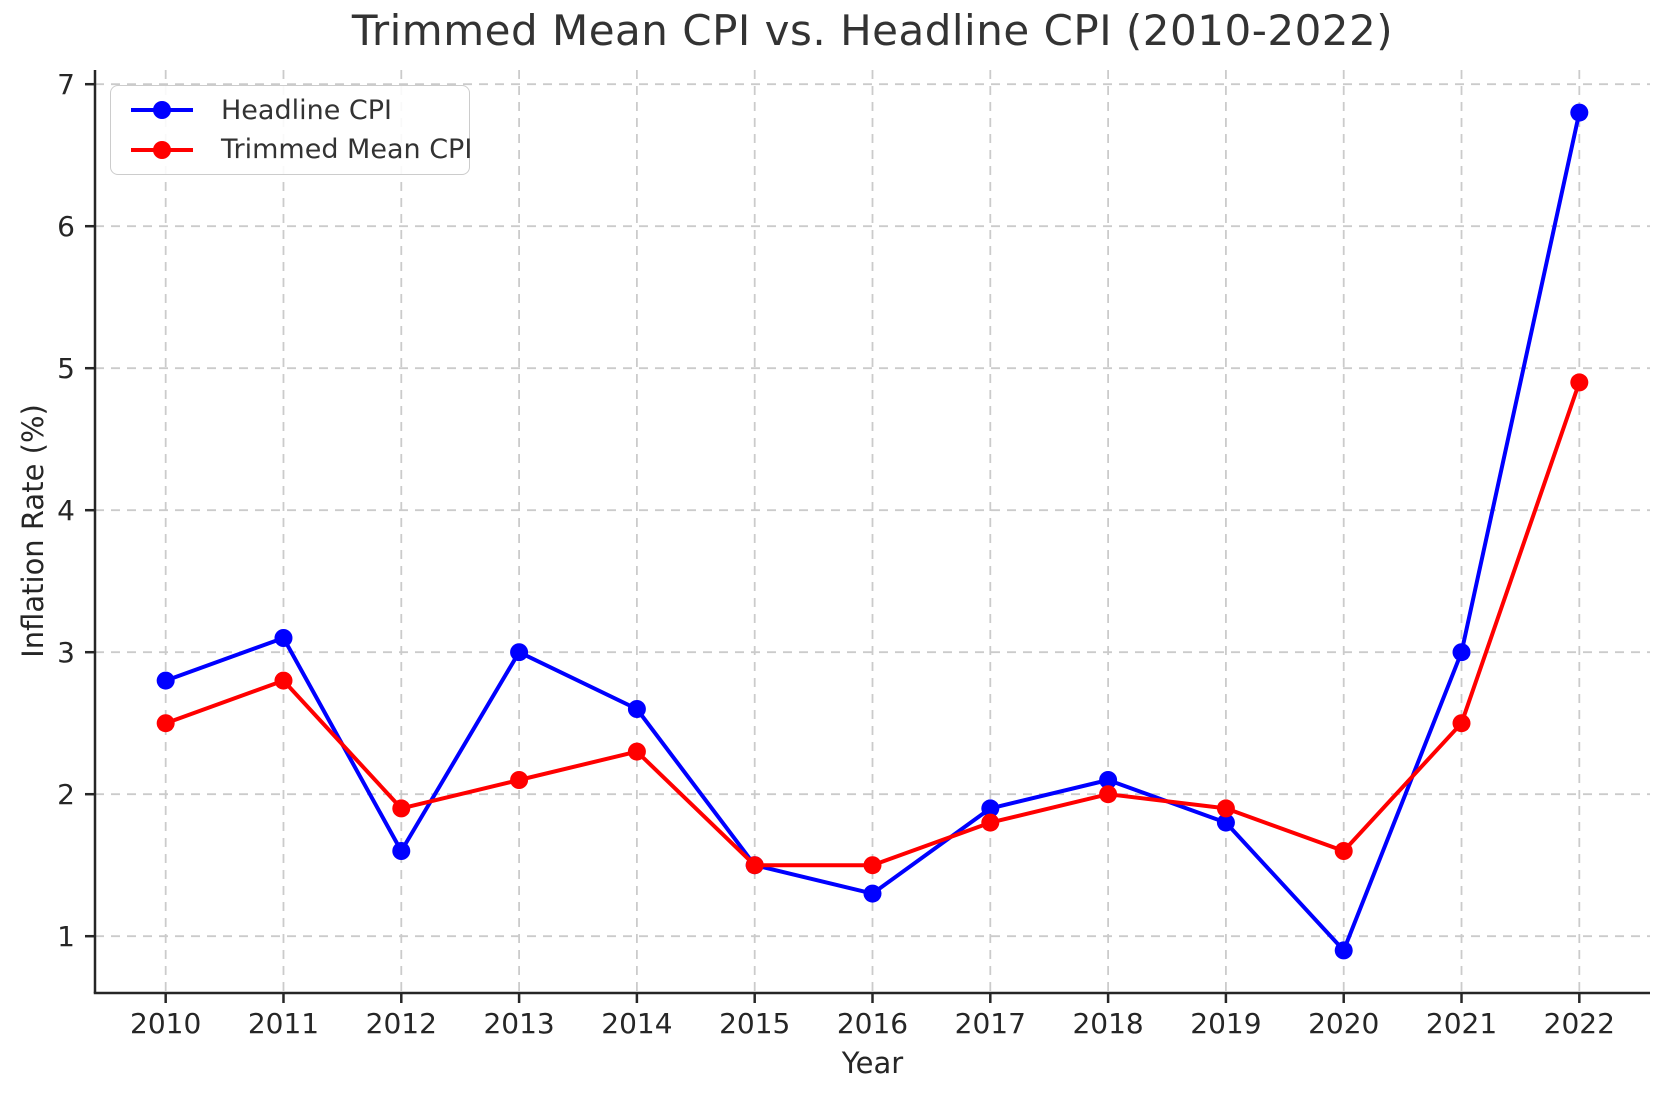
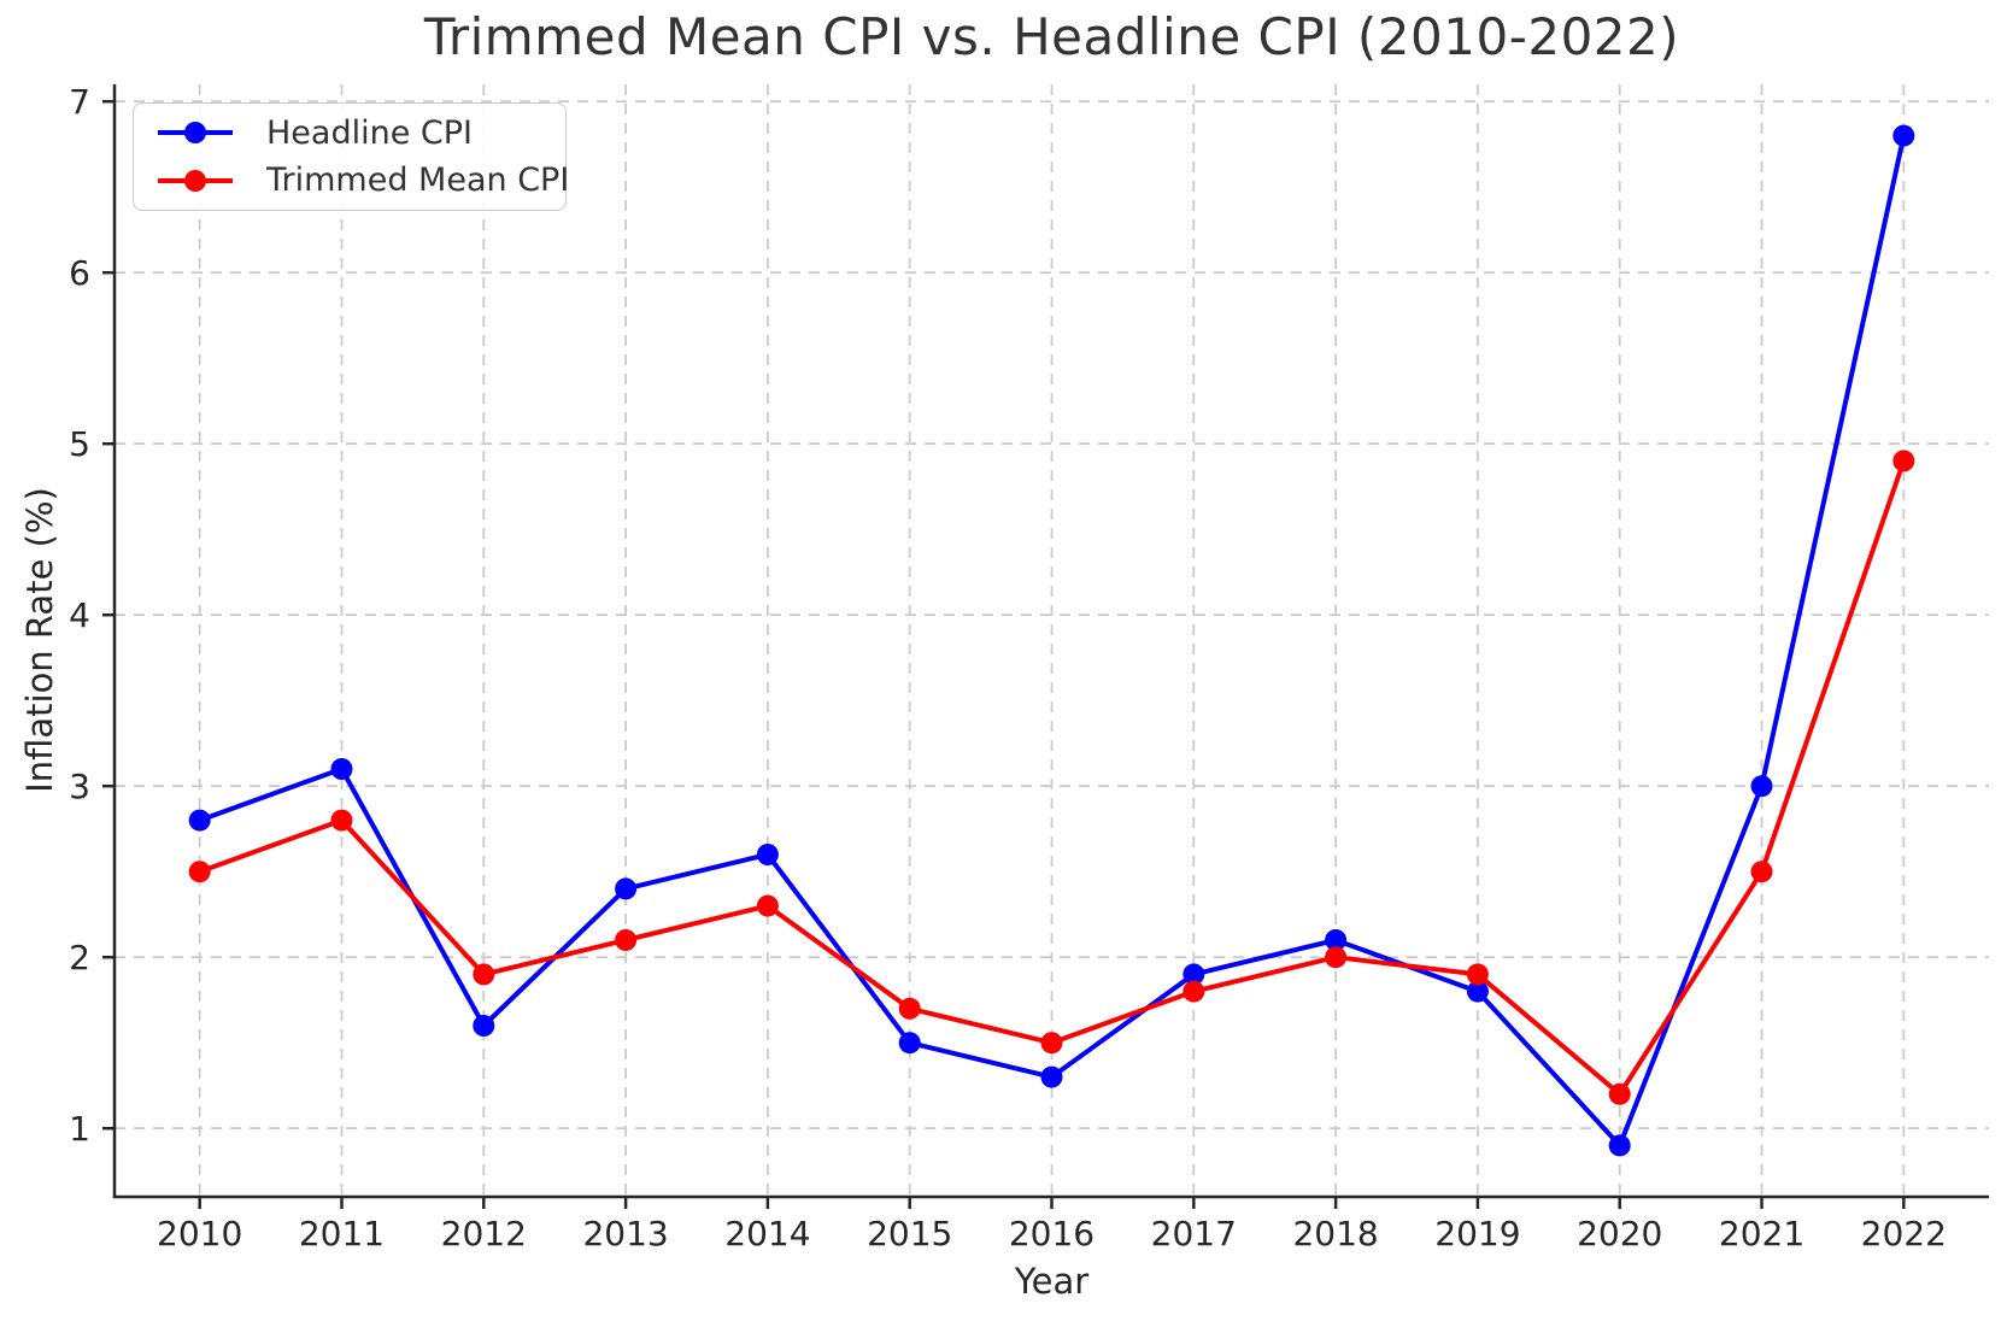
Headline CPI/2013: 3.0 -> 2.4
Trimmed Mean CPI/2015: 1.5 -> 1.7
Trimmed Mean CPI/2020: 1.6 -> 1.2
